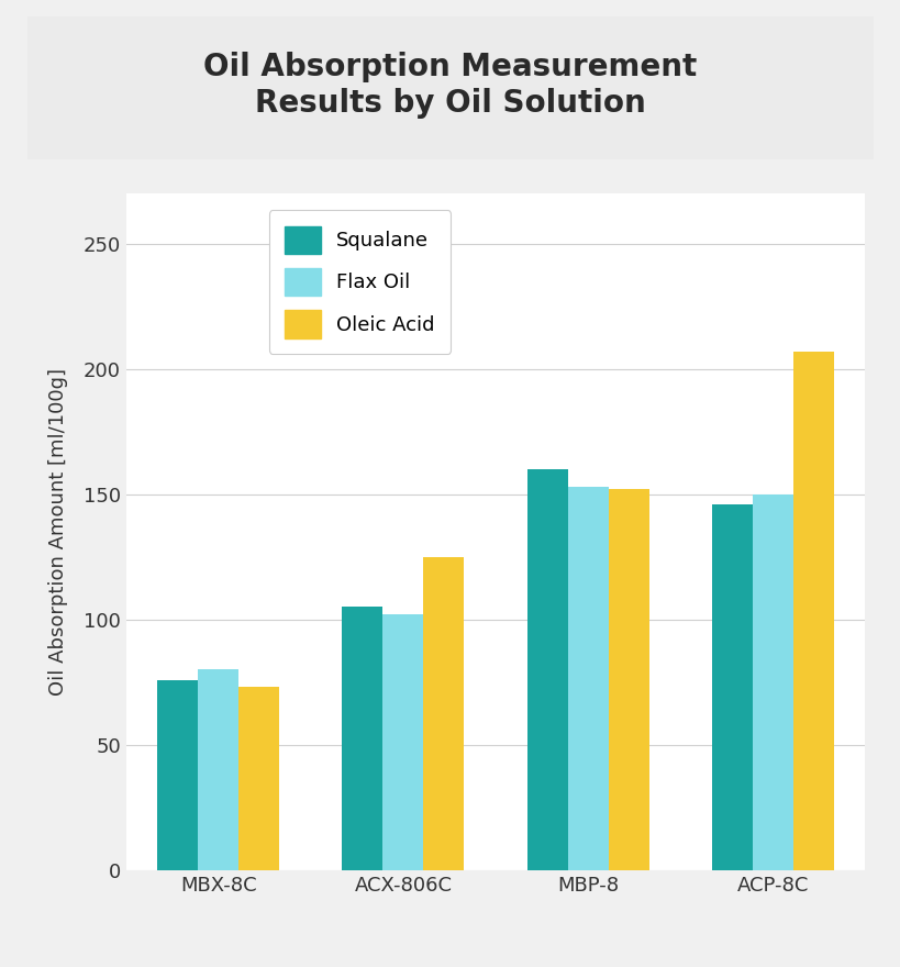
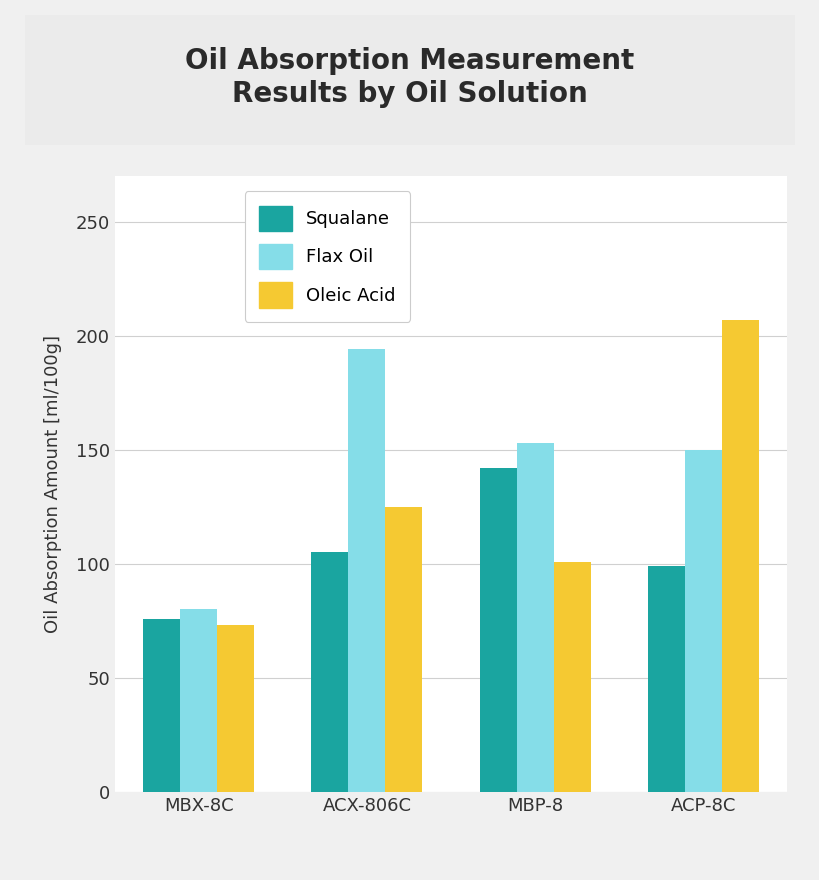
Flax Oil/ACX-806C: 102 -> 194
Squalane/MBP-8: 160 -> 142
Oleic Acid/MBP-8: 152 -> 101
Squalane/ACP-8C: 146 -> 99
